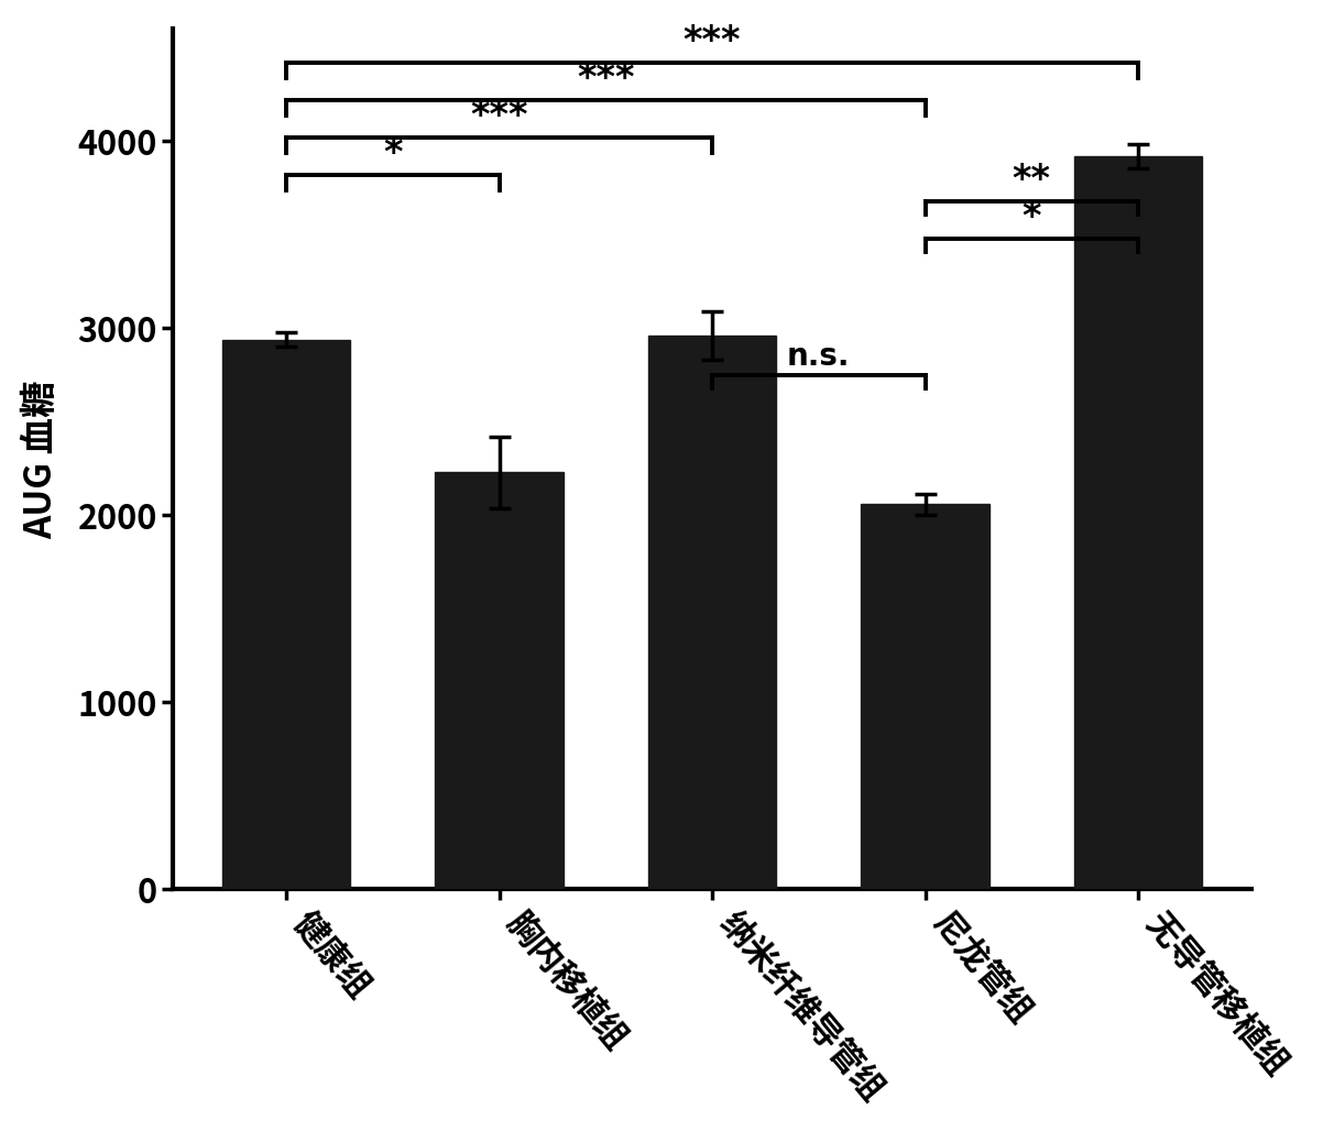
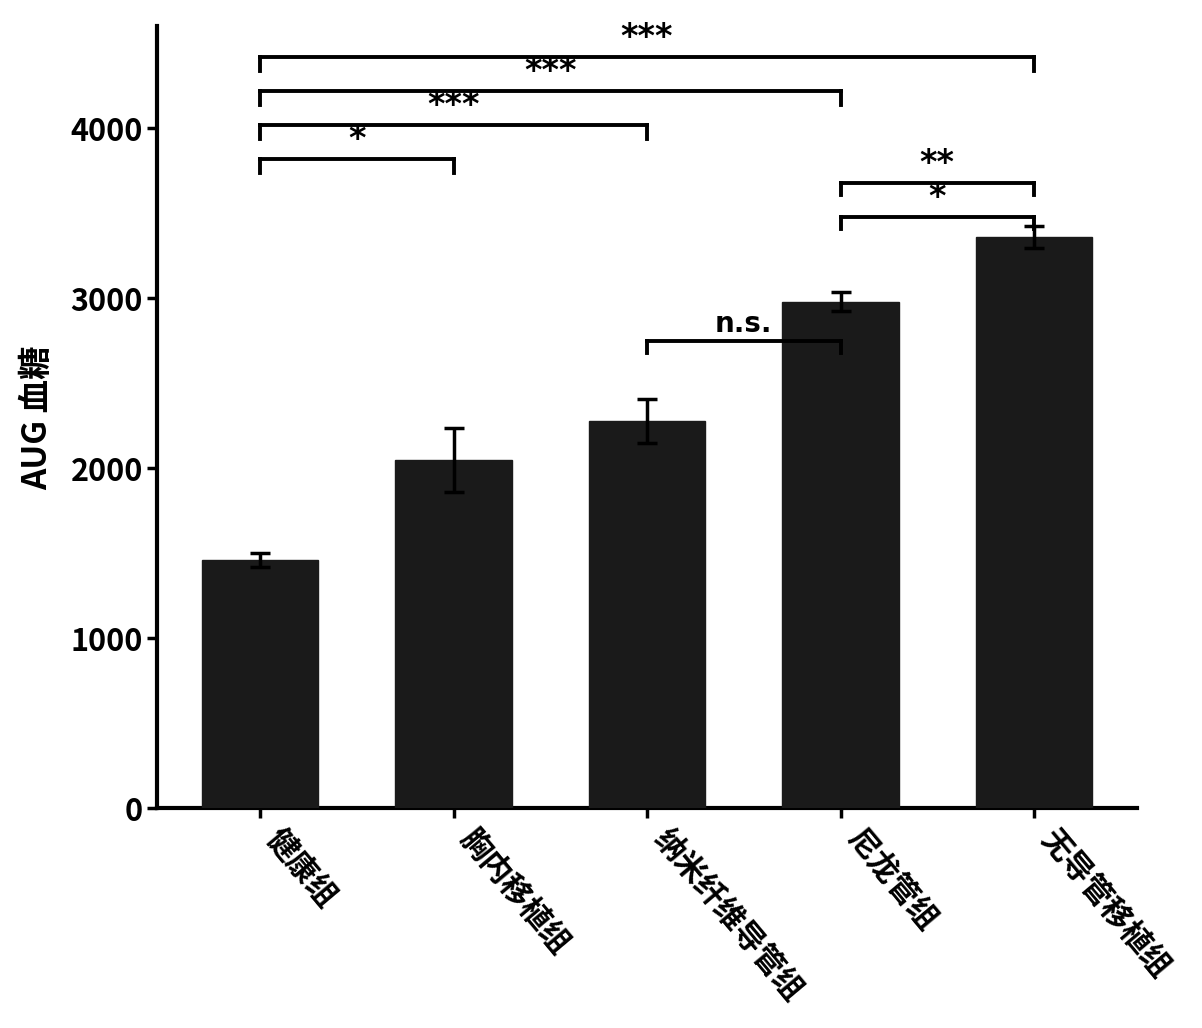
健康组: 2940 -> 1460
胸内移植组: 2230 -> 2050
纳米纤维导管组: 2960 -> 2280
尼龙管组: 2060 -> 2980
无导管移植组: 3920 -> 3360
